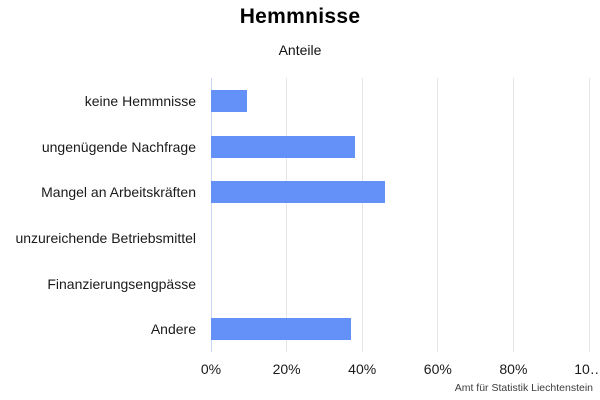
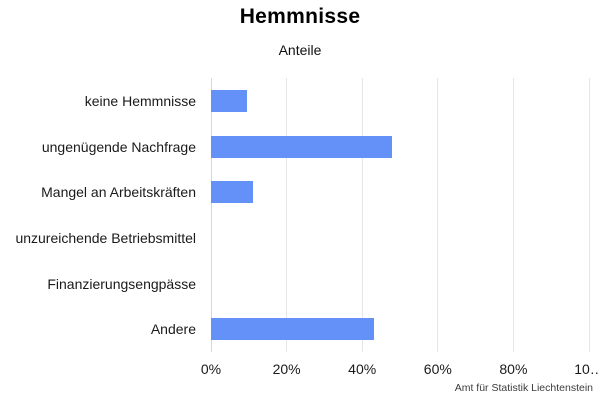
ungenügende Nachfrage: 38% -> 48%
Mangel an Arbeitskräften: 46% -> 11%
Andere: 37% -> 43%
